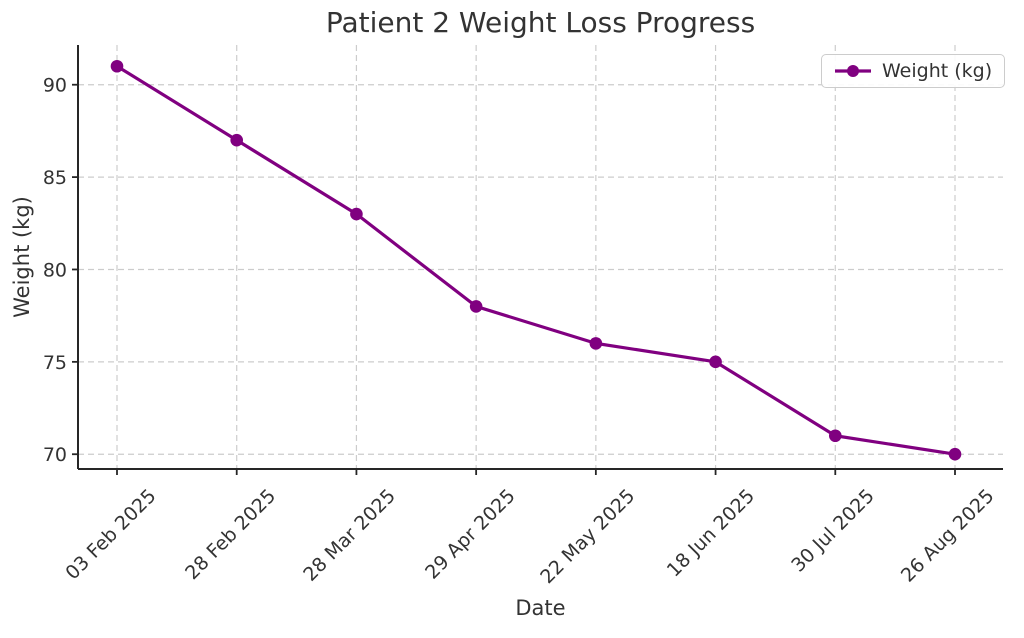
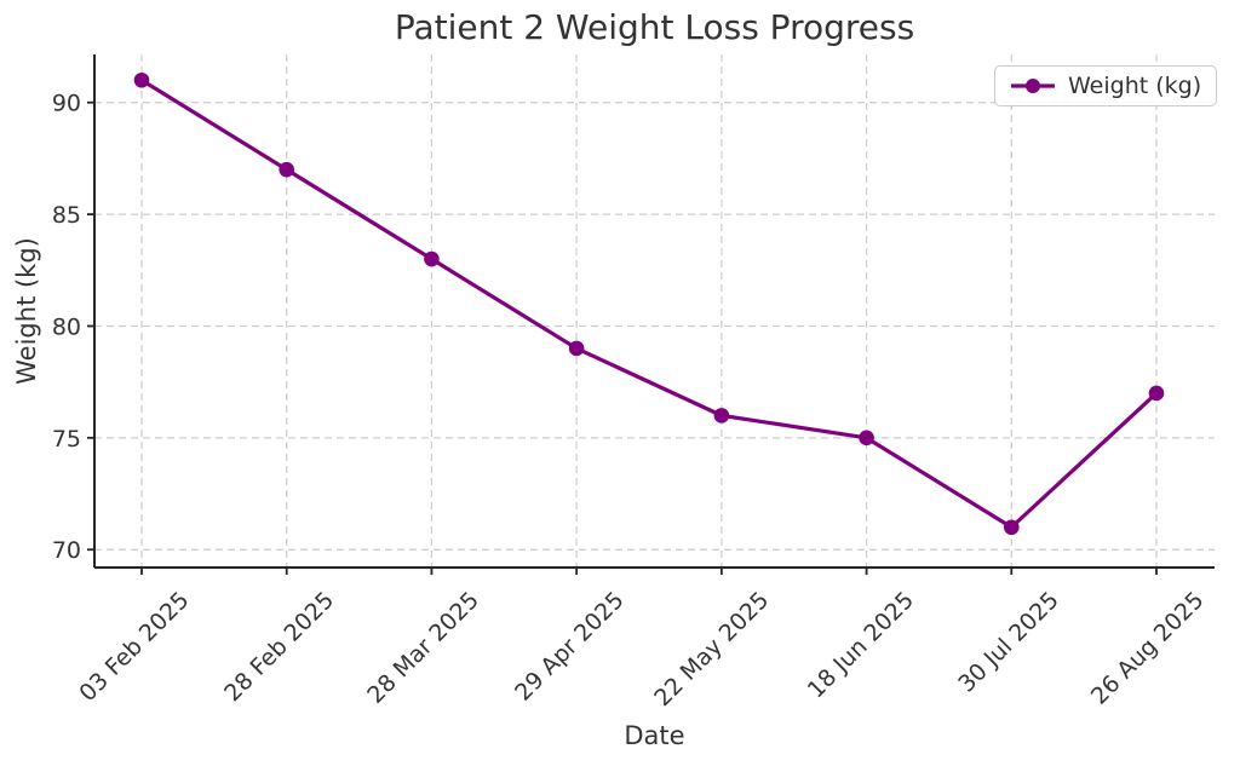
29 Apr 2025: 78 -> 79
26 Aug 2025: 70 -> 77
